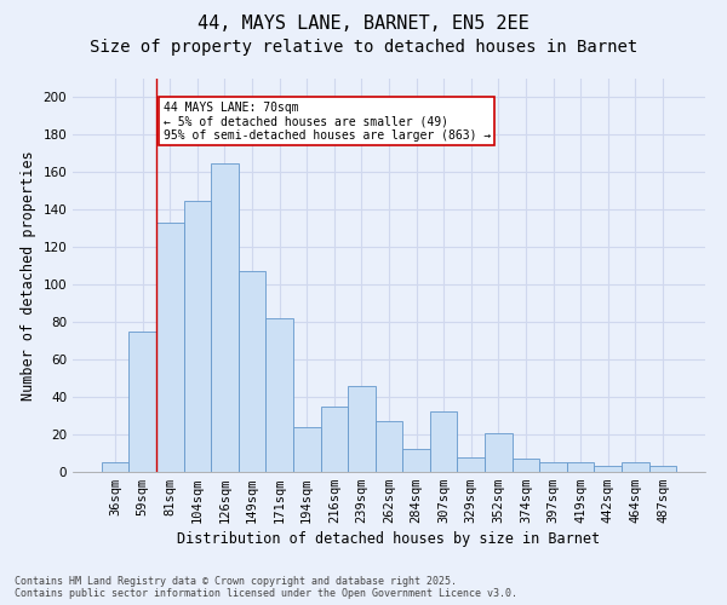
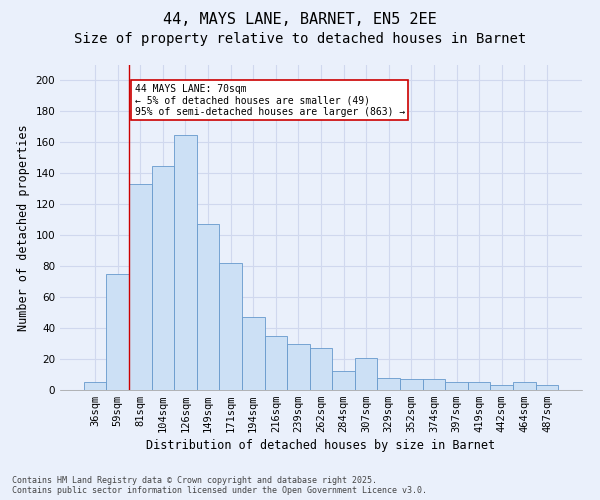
194sqm: 24 -> 47
239sqm: 46 -> 30
307sqm: 32 -> 21
352sqm: 21 -> 7
